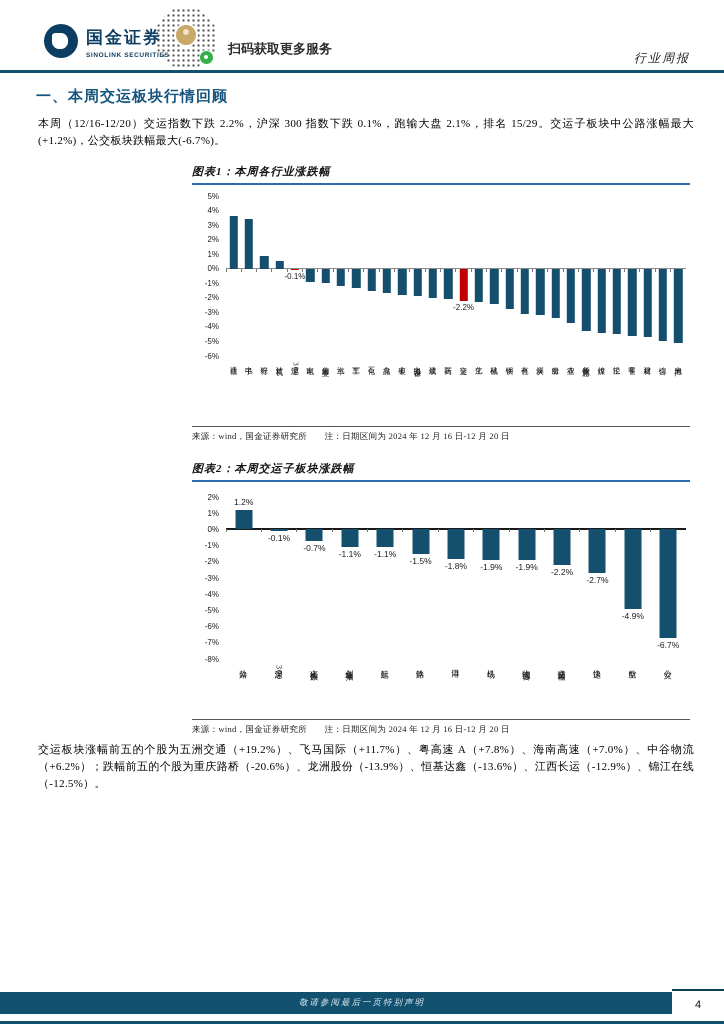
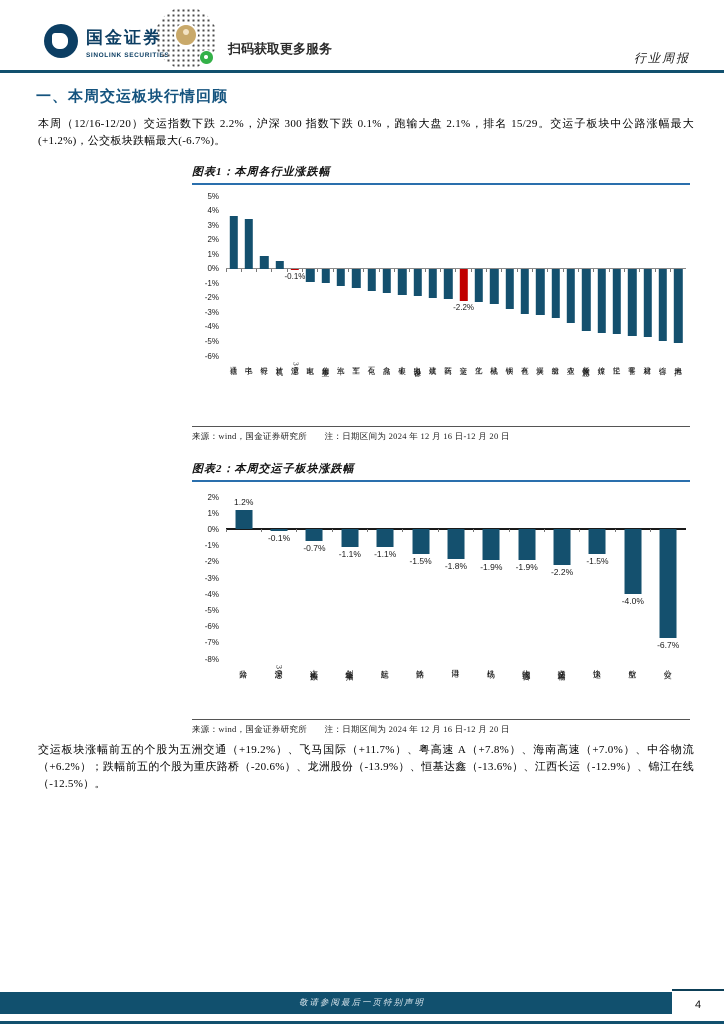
图表2：本周交运子板块涨跌幅/快递: -2.7% -> -1.5%
图表2：本周交运子板块涨跌幅/航空: -4.9% -> -4.0%
